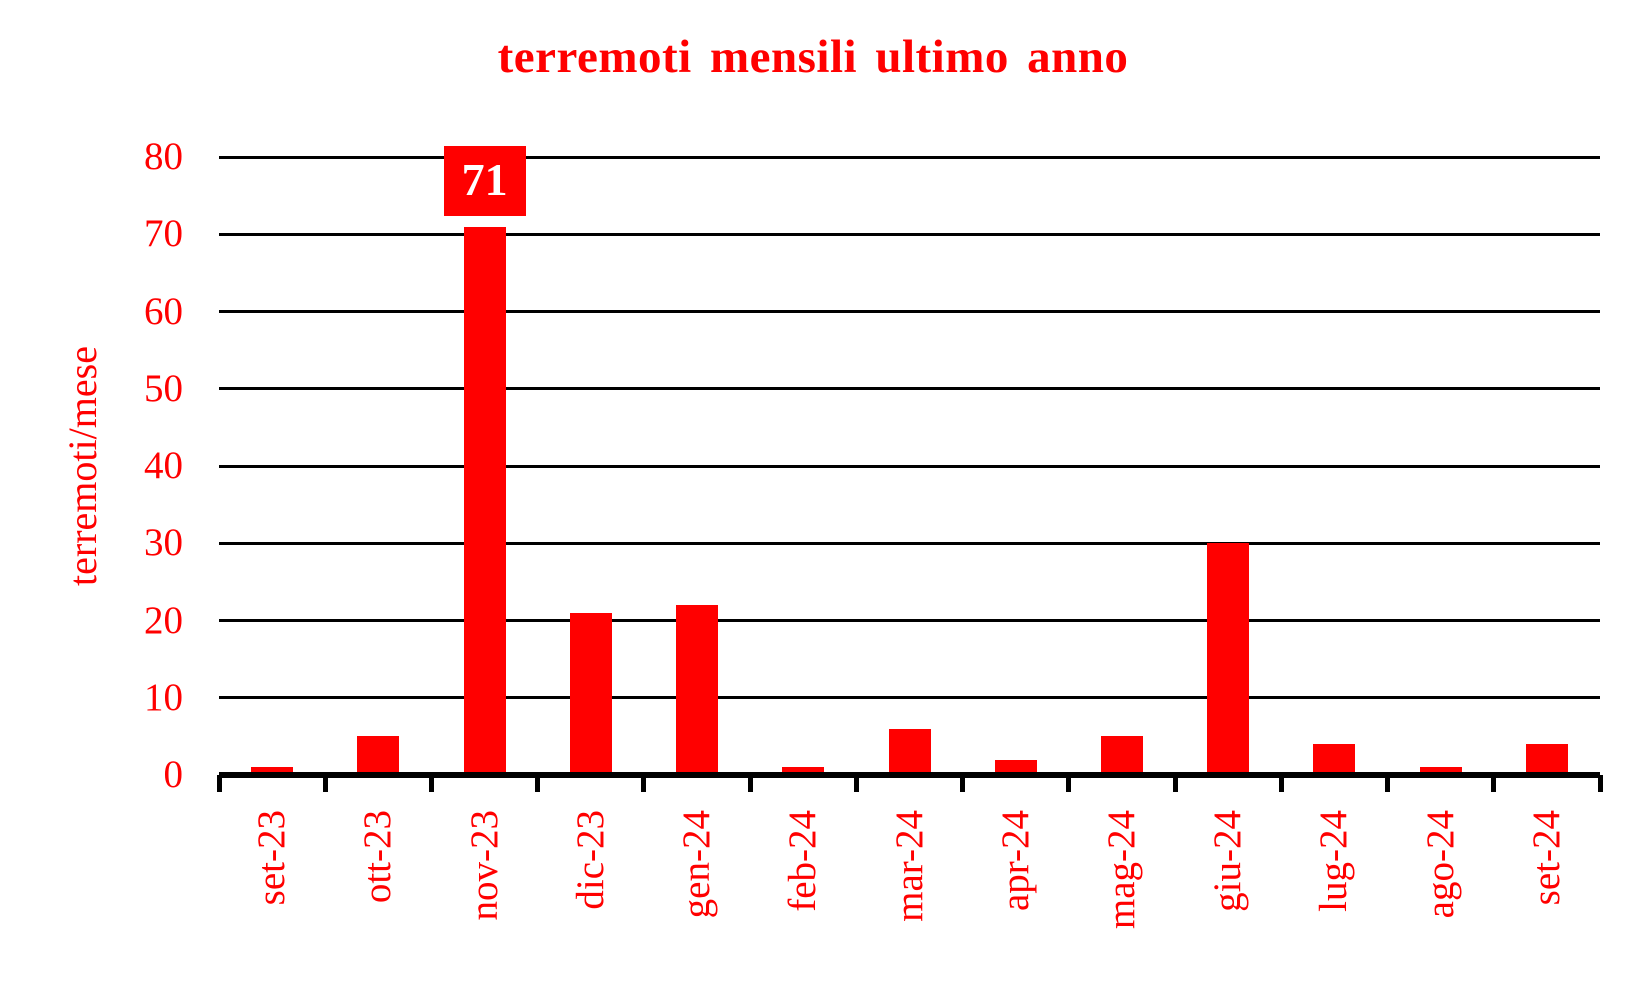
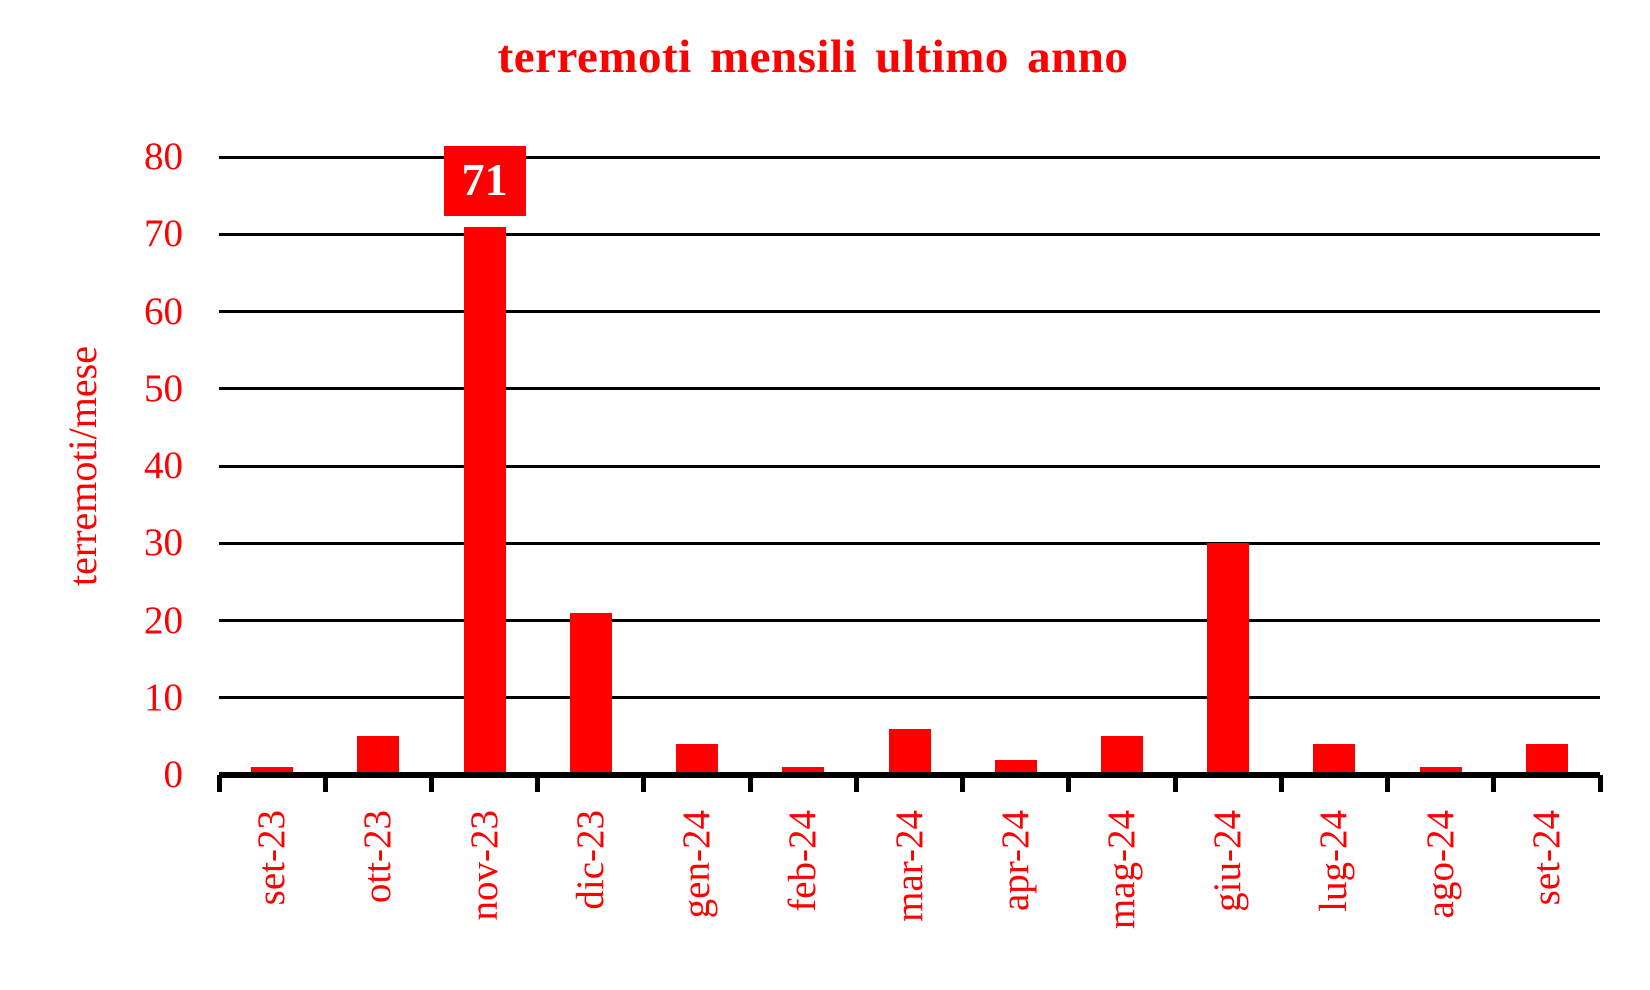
gen-24: 22 -> 4
